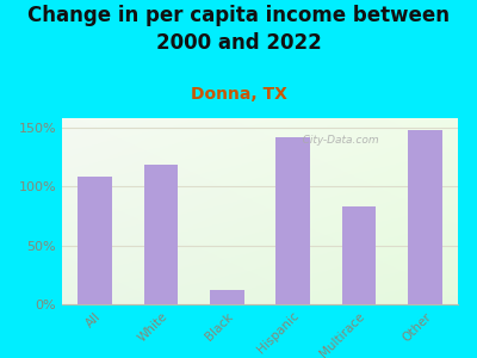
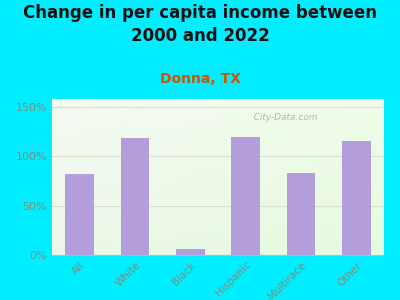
All: 108% -> 82%
Black: 12% -> 6%
Hispanic: 142% -> 120%
Other: 148% -> 115%
